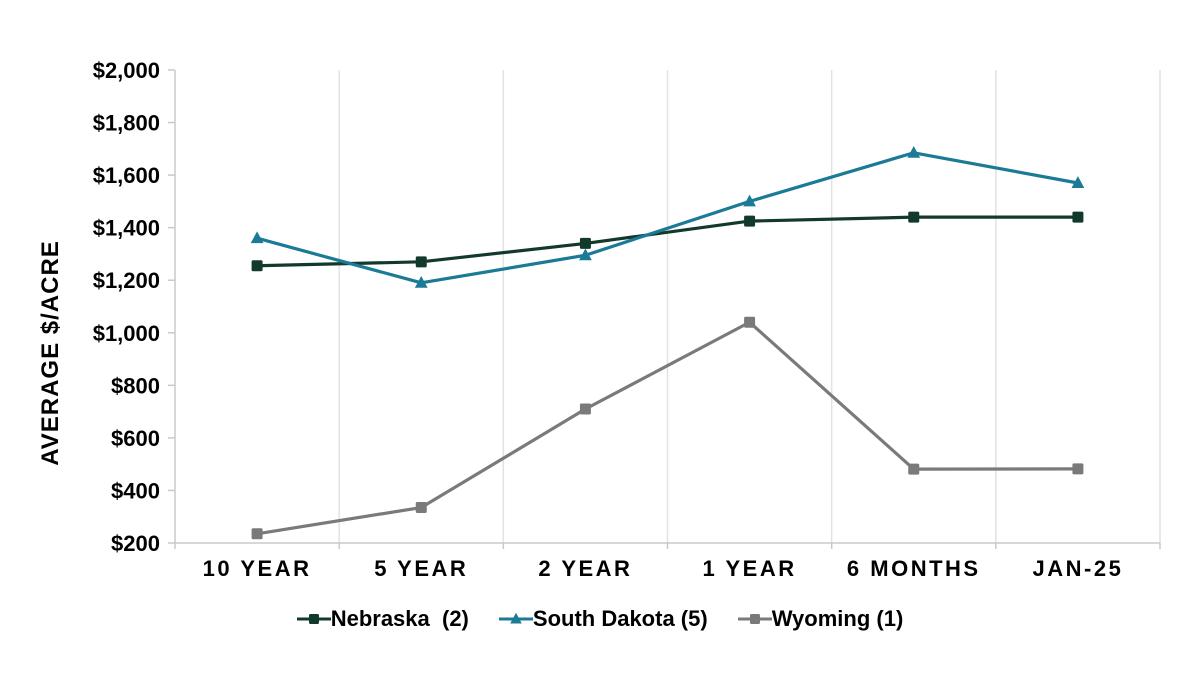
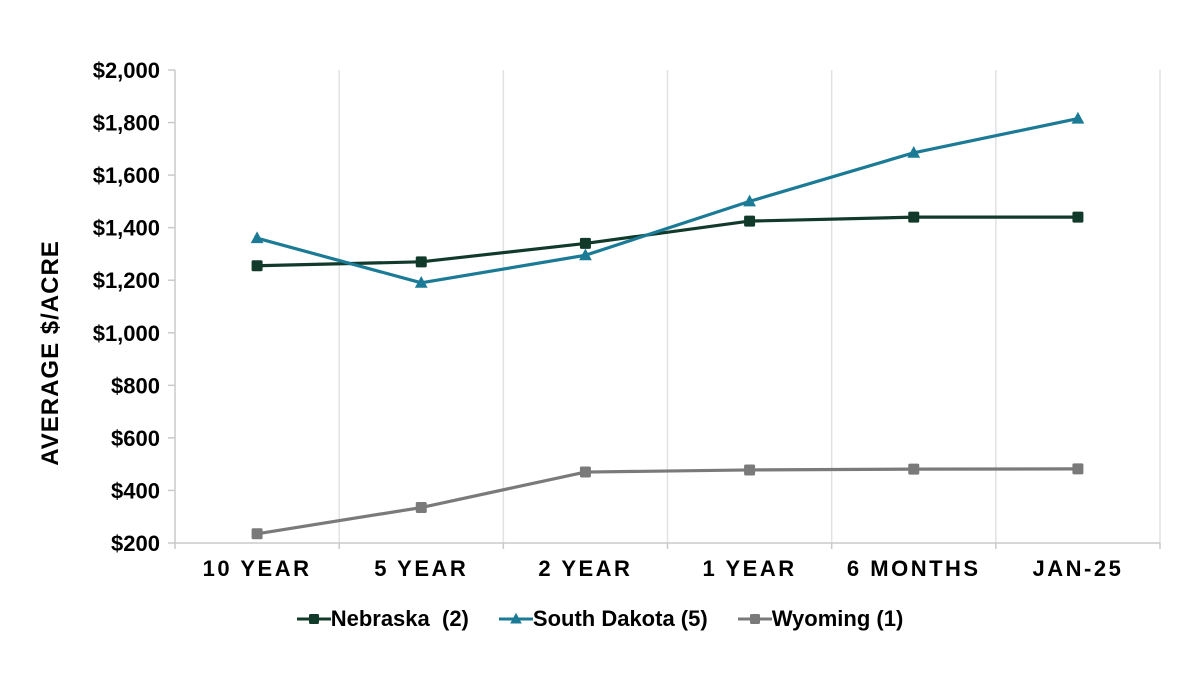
Wyoming (1)/2 YEAR: $710 -> $470
Wyoming (1)/1 YEAR: $1040 -> $480
South Dakota (5)/JAN-25: $1570 -> $1820
